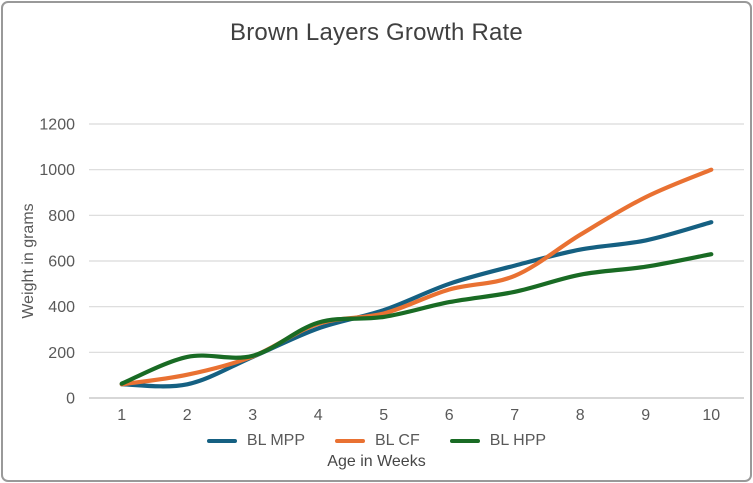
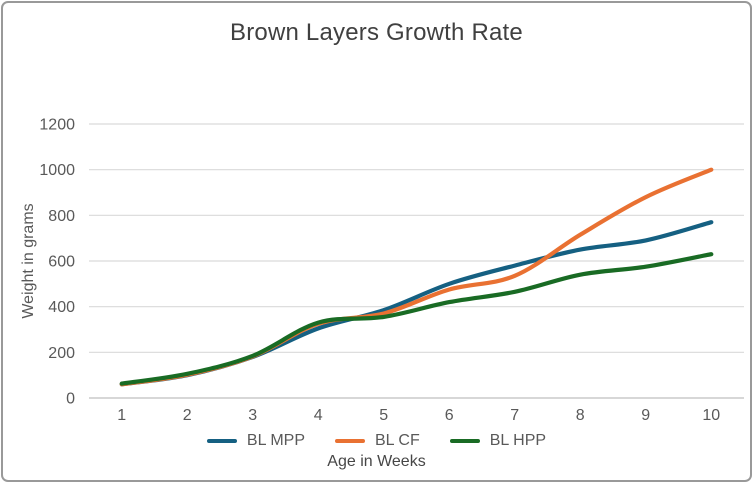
BL MPP/2: 60 -> 100
BL HPP/2: 180 -> 110
